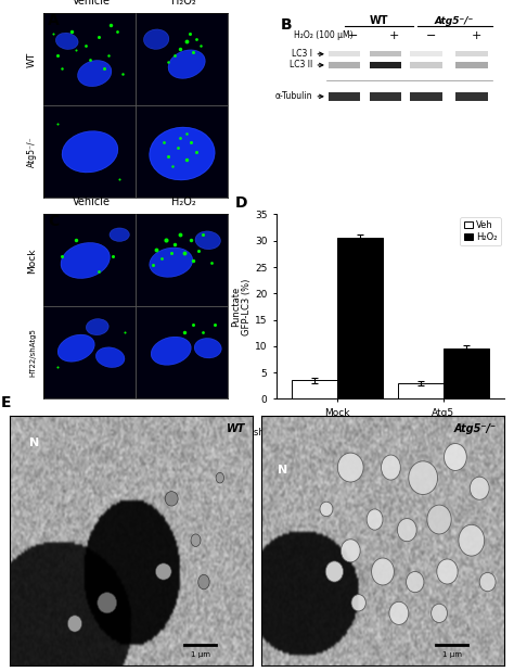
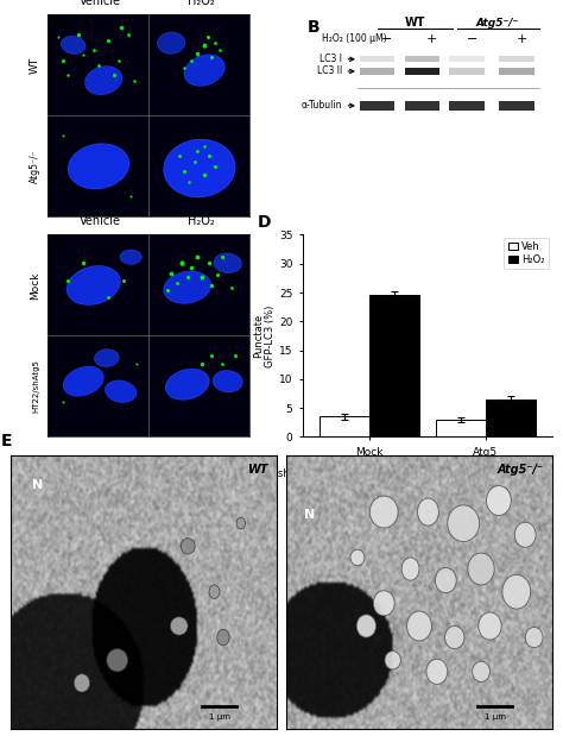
H₂O₂/Mock: 30.5 -> 24.5
H₂O₂/Atg5: 9.5 -> 6.5
